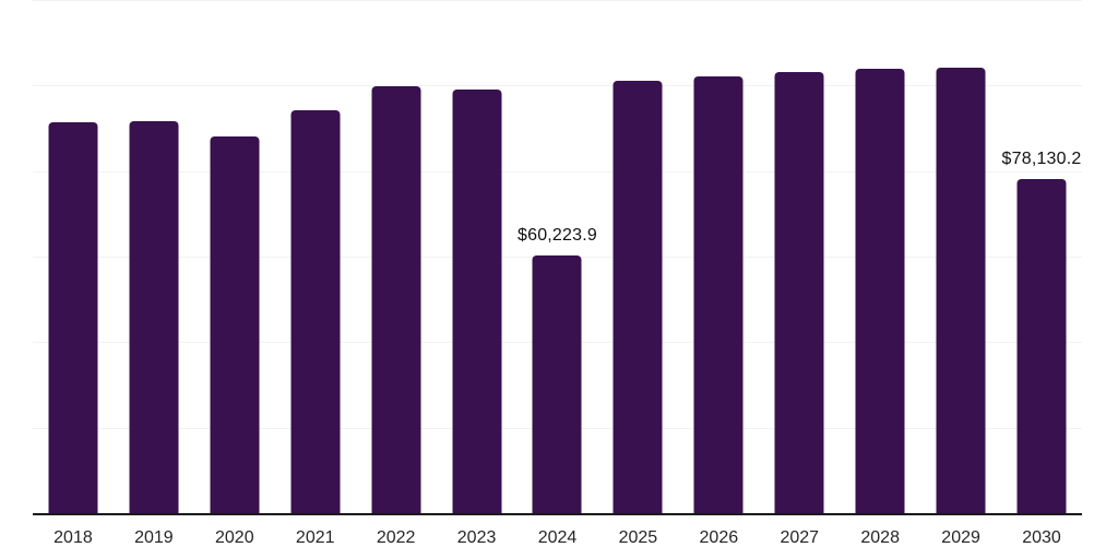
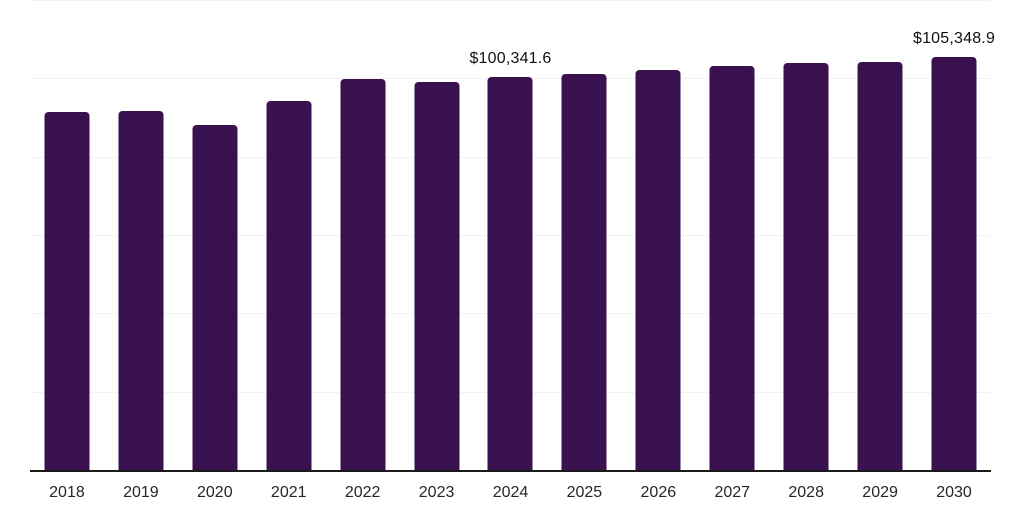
2024: $60,223.9 -> $100,341.6
2030: $78,130.2 -> $105,348.9
